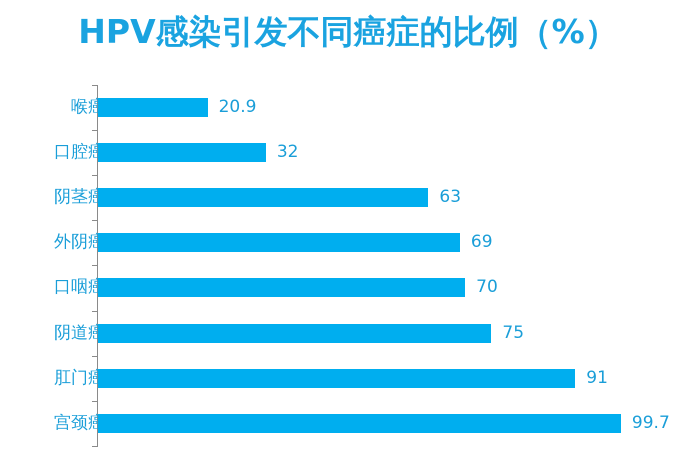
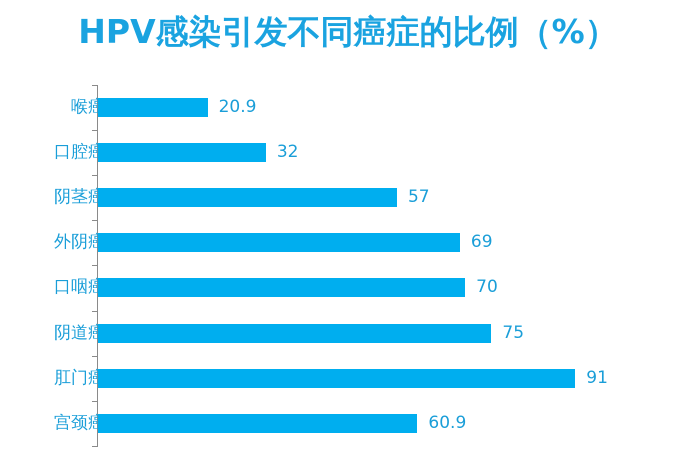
阴茎癌: 63 -> 57
宫颈癌: 99.7 -> 60.9
